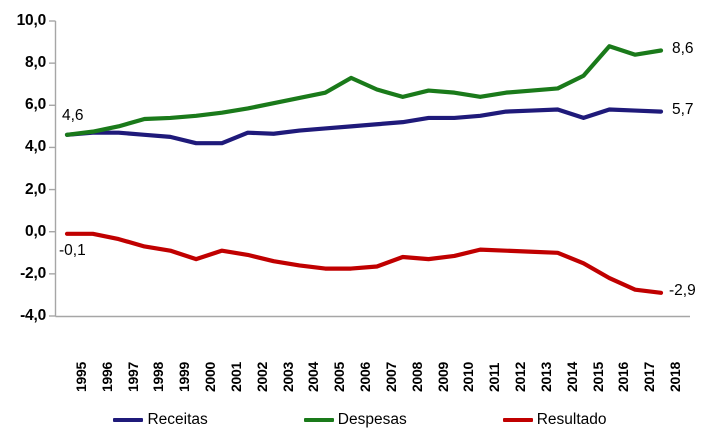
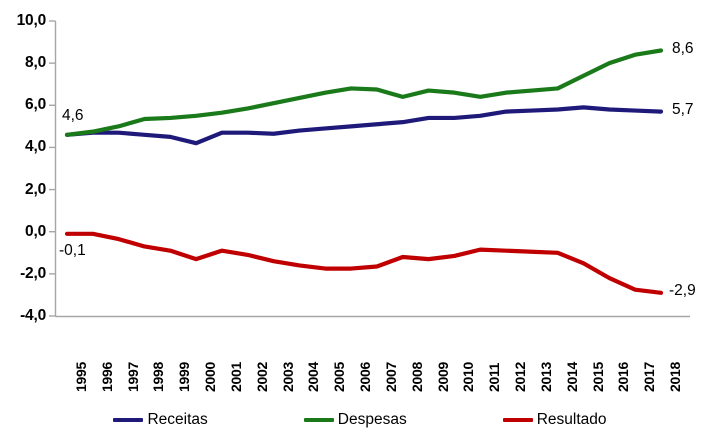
Receitas/2001: 4,2 -> 4,7
Despesas/2006: 7,3 -> 6,8
Receitas/2015: 5,4 -> 5,9
Despesas/2016: 8,8 -> 8,0
